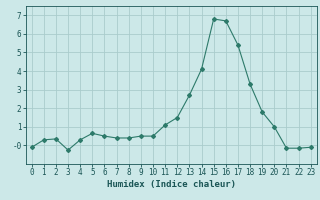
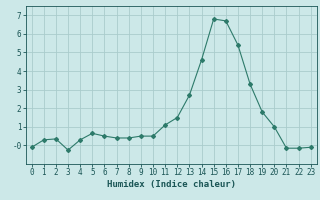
14: 4.1 -> 4.6
